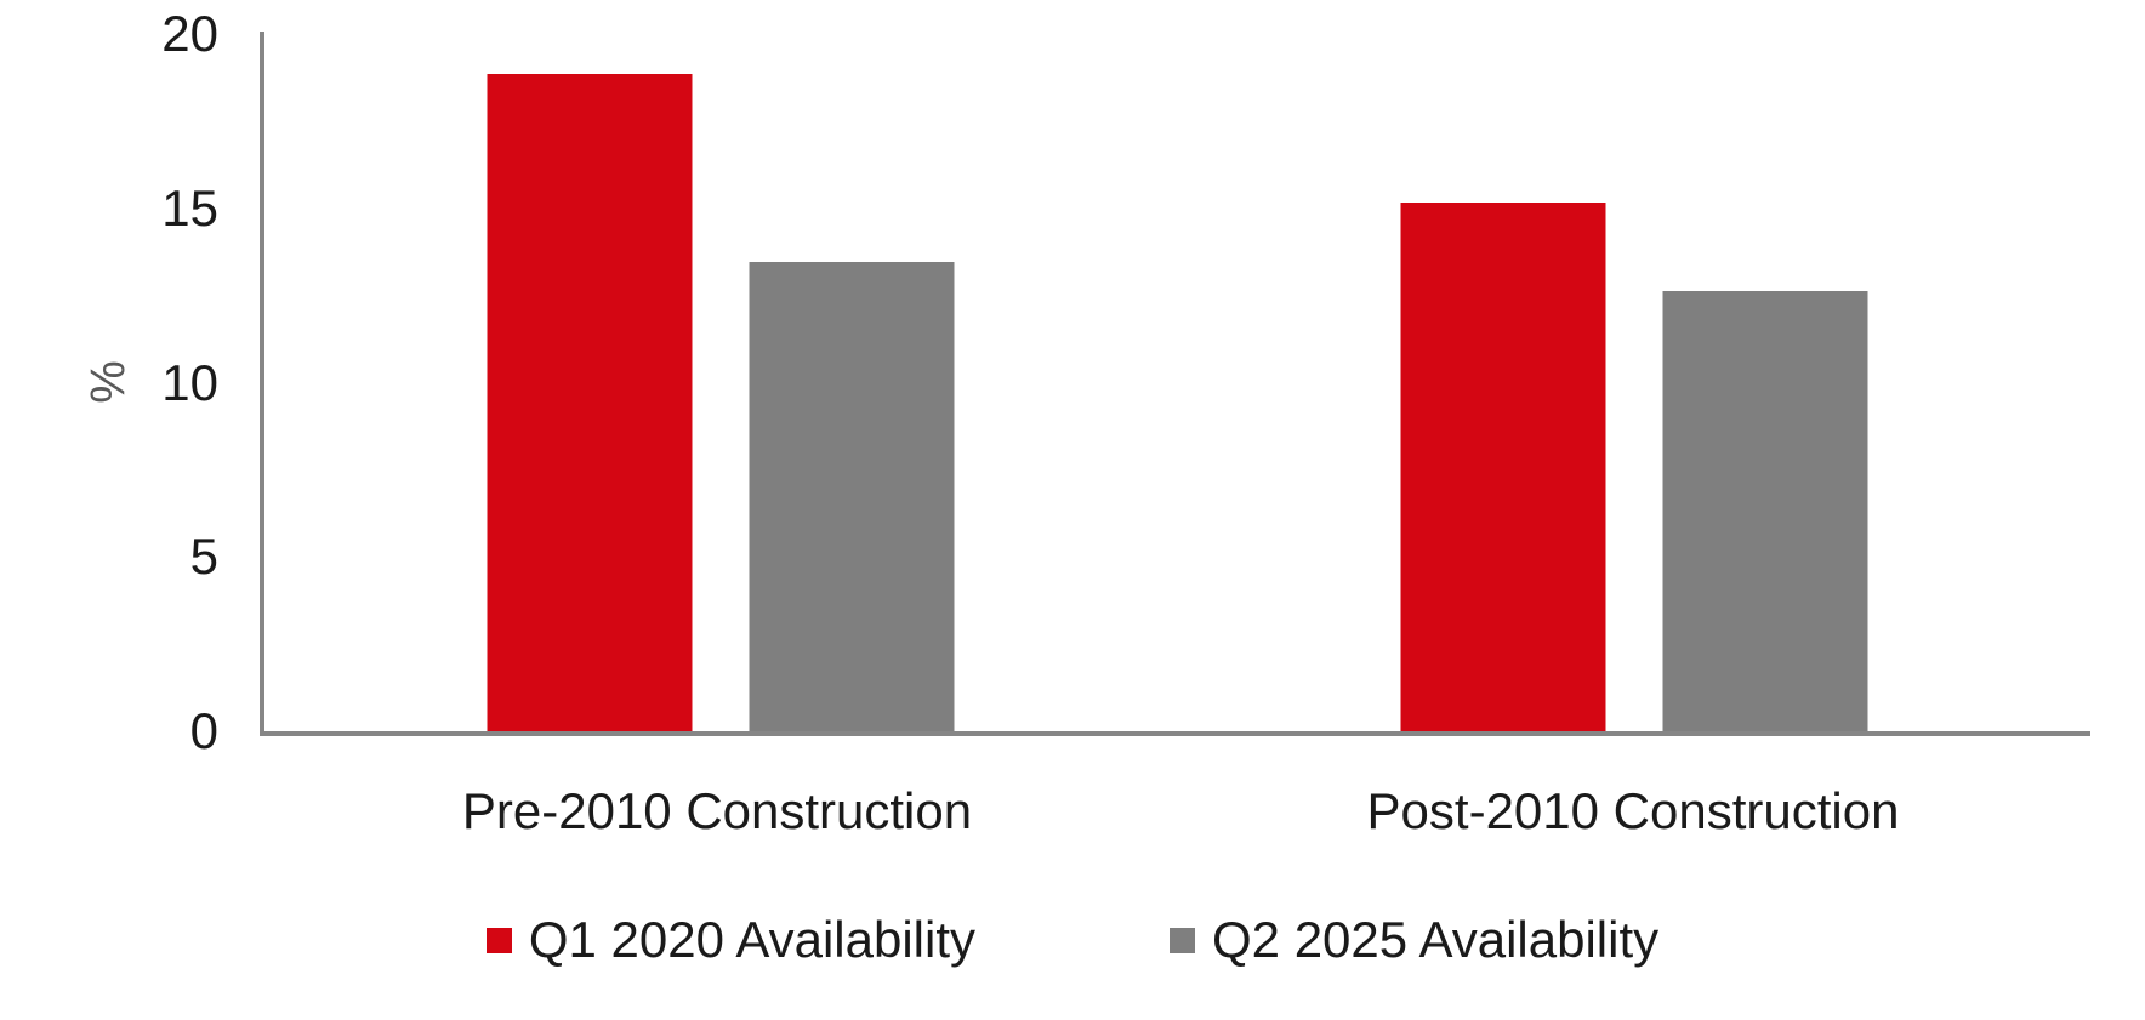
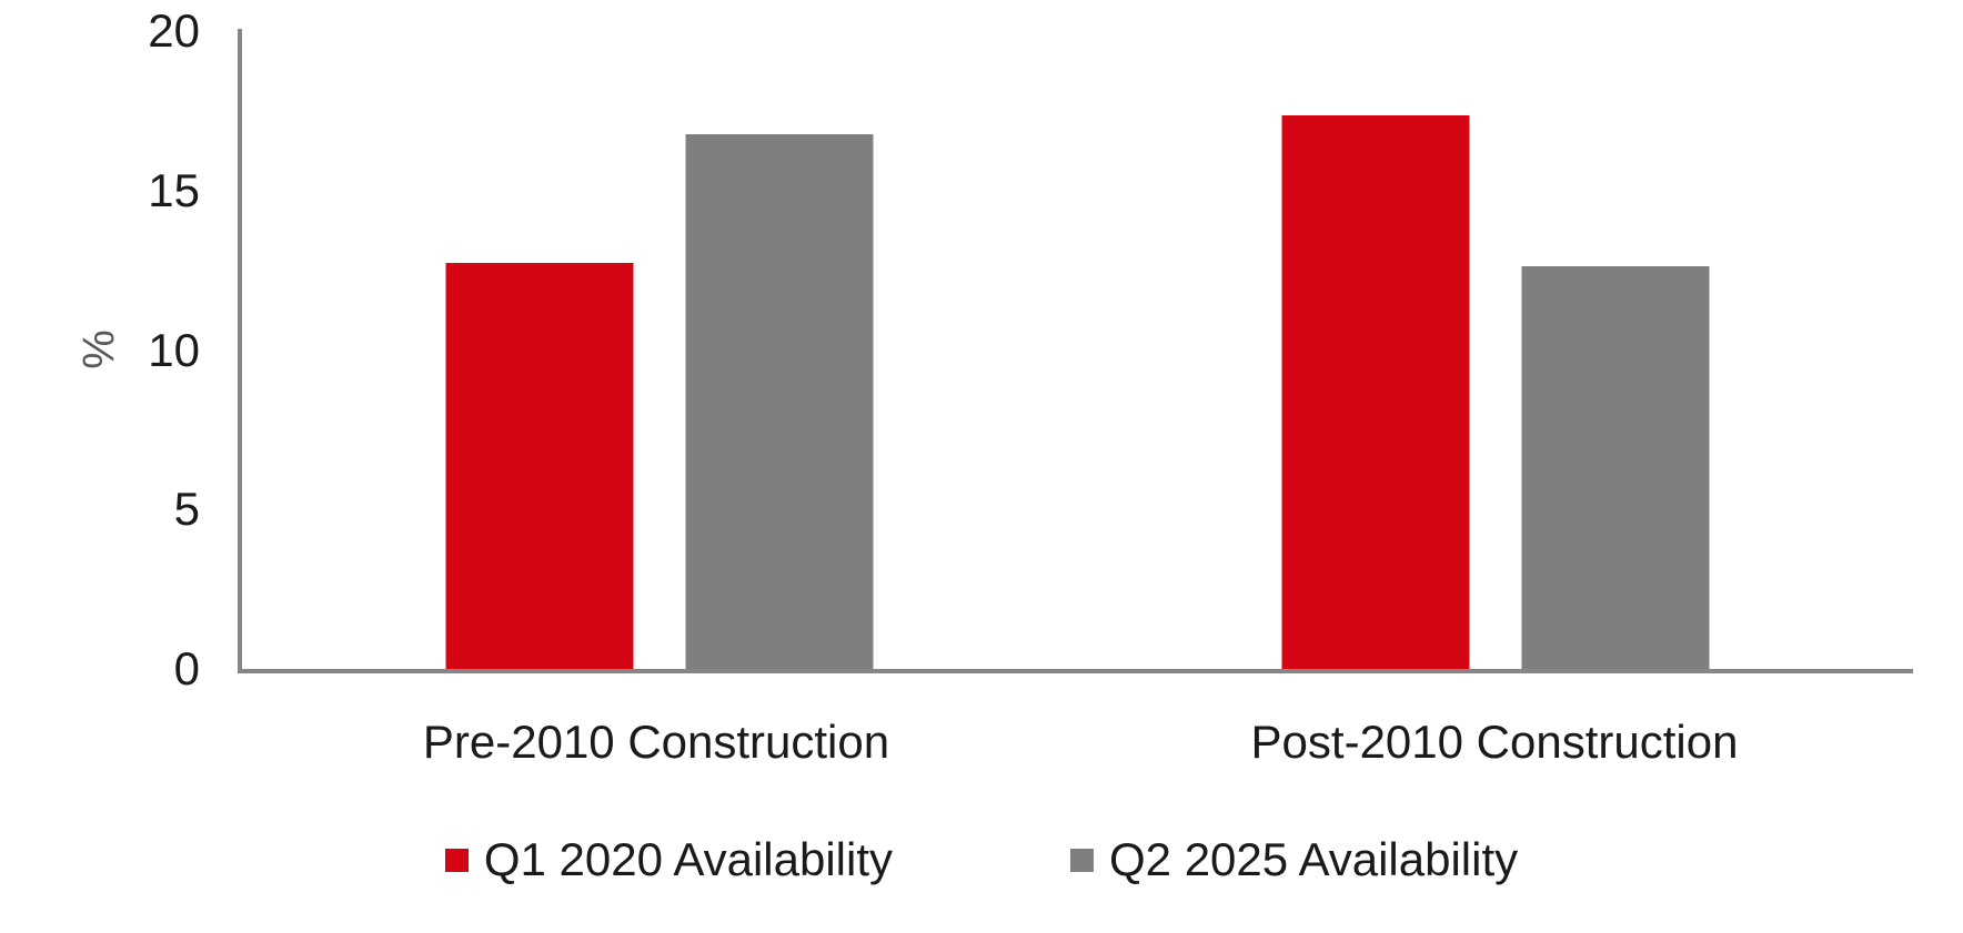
Q1 2020 Availability/Pre-2010 Construction: 18.8 -> 12.7
Q2 2025 Availability/Pre-2010 Construction: 13.4 -> 16.7
Q1 2020 Availability/Post-2010 Construction: 15.1 -> 17.3
